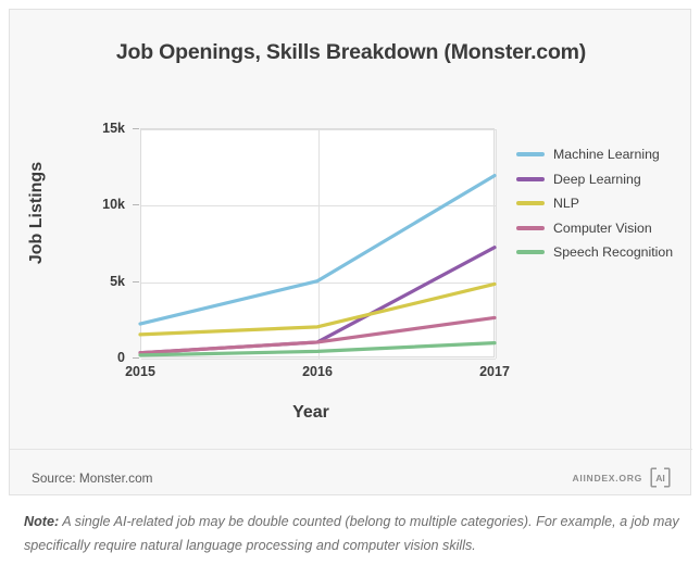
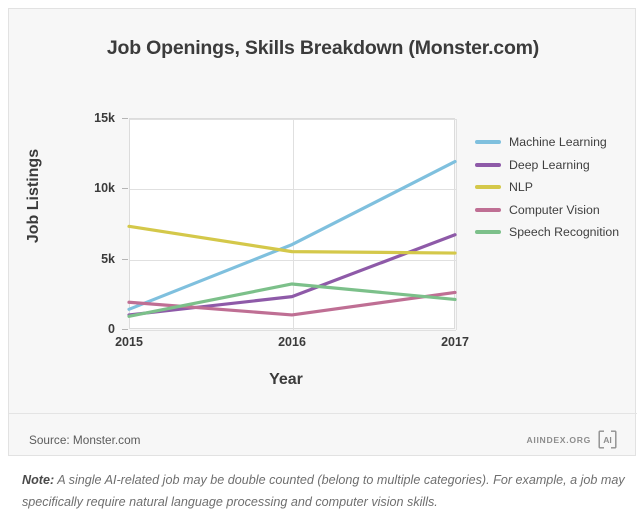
Machine Learning/2015: 2.2k -> 1.4k
Deep Learning/2015: 0.3k -> 1.0k
NLP/2015: 1.5k -> 7.3k
Computer Vision/2015: 0.3k -> 1.9k
Speech Recognition/2015: 0.2k -> 0.9k
Machine Learning/2016: 5.0k -> 6.0k
Deep Learning/2016: 1.0k -> 2.3k
NLP/2016: 2.0k -> 5.5k
Speech Recognition/2016: 0.4k -> 3.2k
Deep Learning/2017: 7.2k -> 6.7k
NLP/2017: 4.8k -> 5.4k
Speech Recognition/2017: 1.0k -> 2.1k
